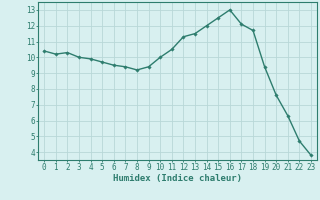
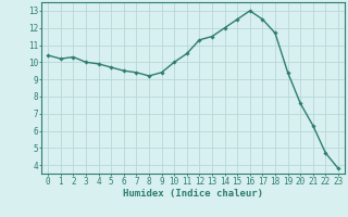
17: 12.1 -> 12.5
